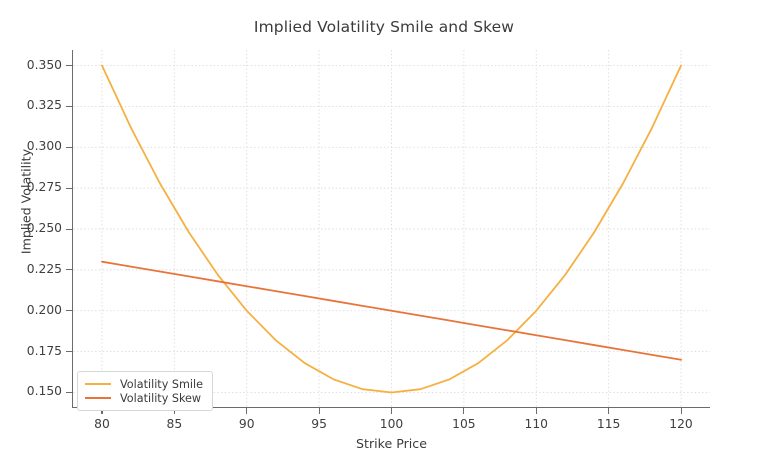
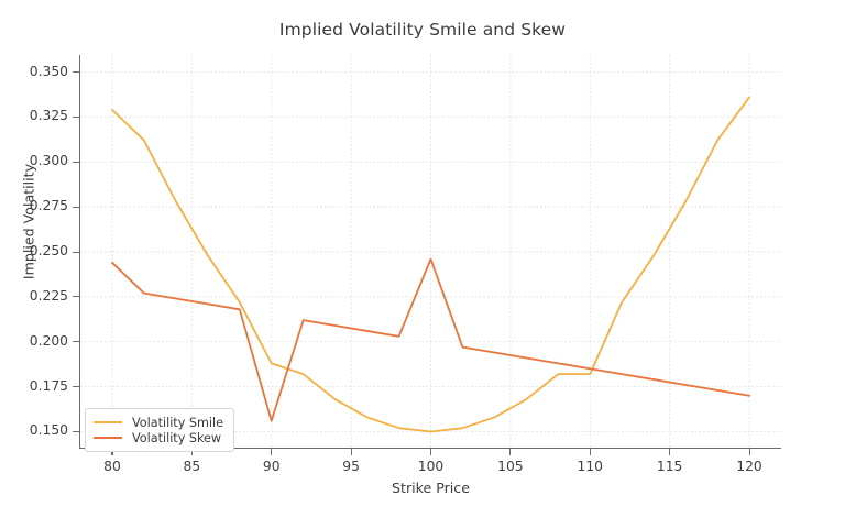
Volatility Smile/80: 0.350 -> 0.329
Volatility Skew/80: 0.230 -> 0.244
Volatility Smile/90: 0.200 -> 0.188
Volatility Skew/90: 0.215 -> 0.156
Volatility Skew/100: 0.200 -> 0.246
Volatility Smile/110: 0.200 -> 0.182
Volatility Smile/120: 0.350 -> 0.336
